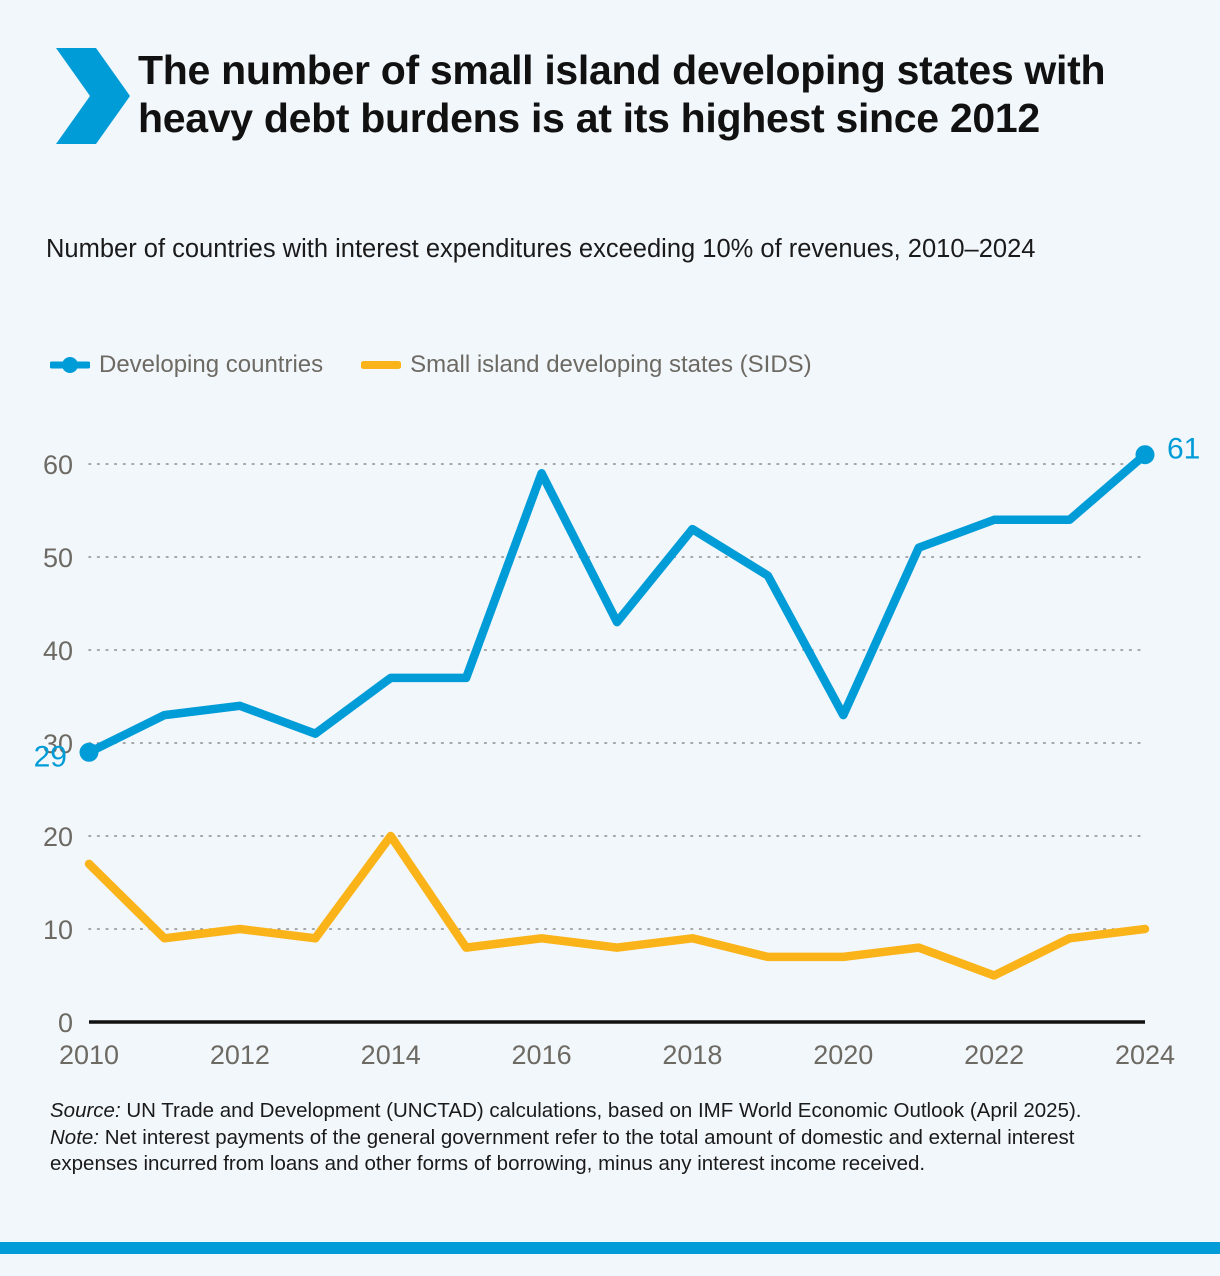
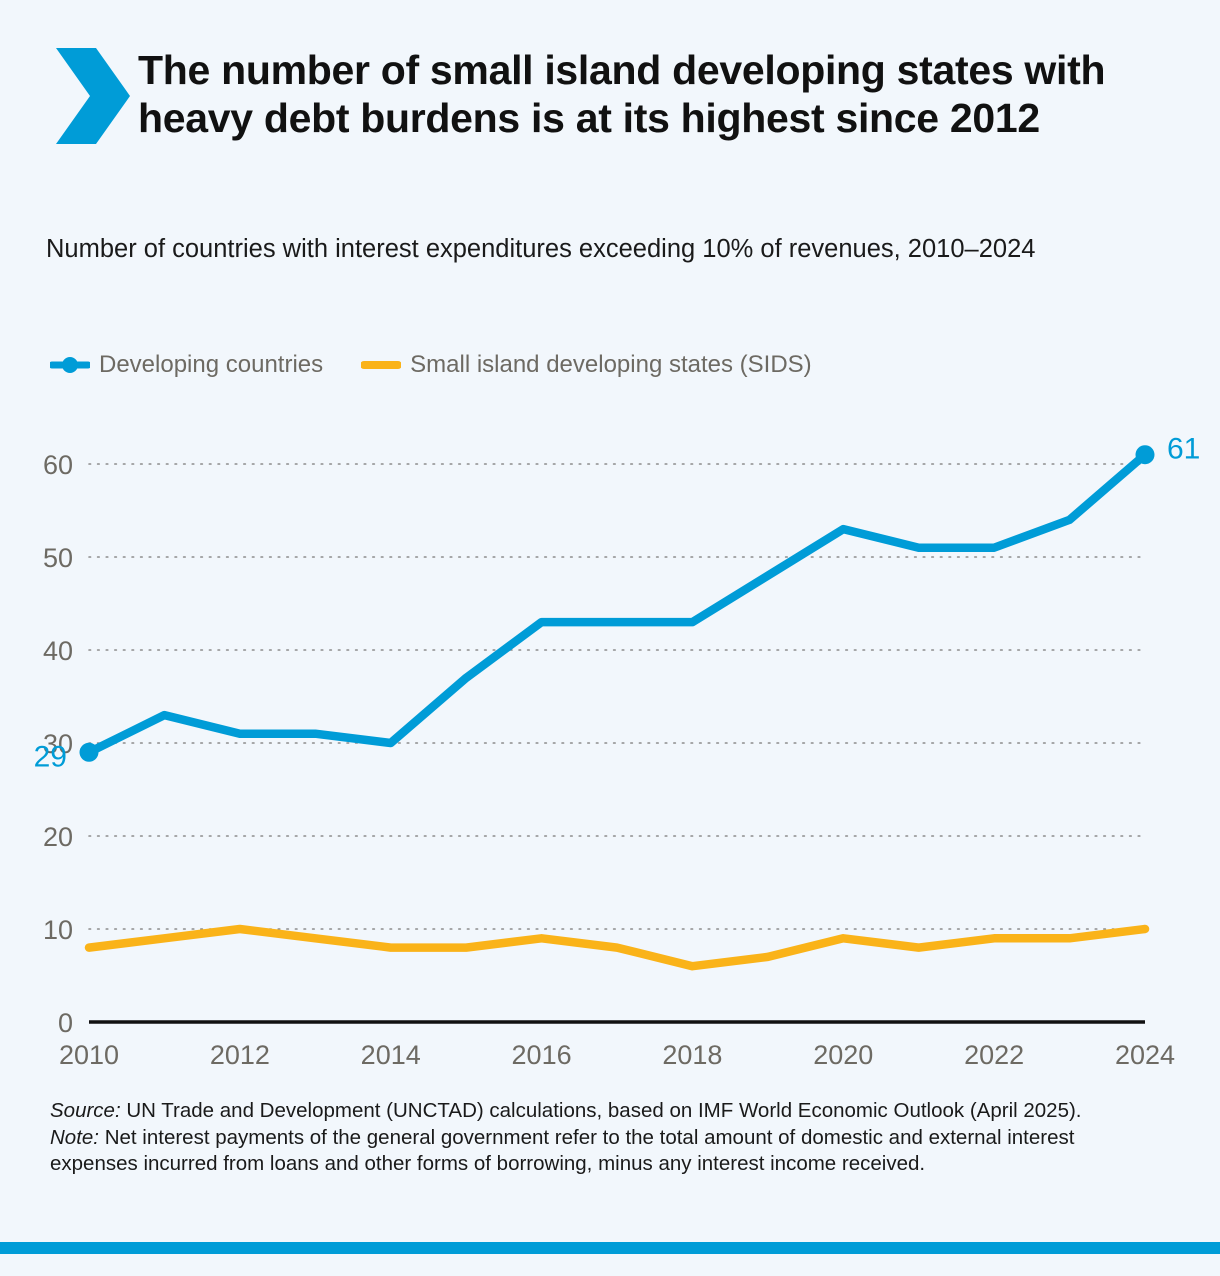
Small island developing states (SIDS)/2010: 17 -> 8
Developing countries/2012: 34 -> 31
Developing countries/2014: 37 -> 30
Small island developing states (SIDS)/2014: 20 -> 8
Developing countries/2016: 59 -> 43
Developing countries/2018: 53 -> 43
Small island developing states (SIDS)/2018: 9 -> 6
Developing countries/2020: 33 -> 53
Small island developing states (SIDS)/2020: 7 -> 9
Developing countries/2022: 54 -> 51
Small island developing states (SIDS)/2022: 5 -> 9
